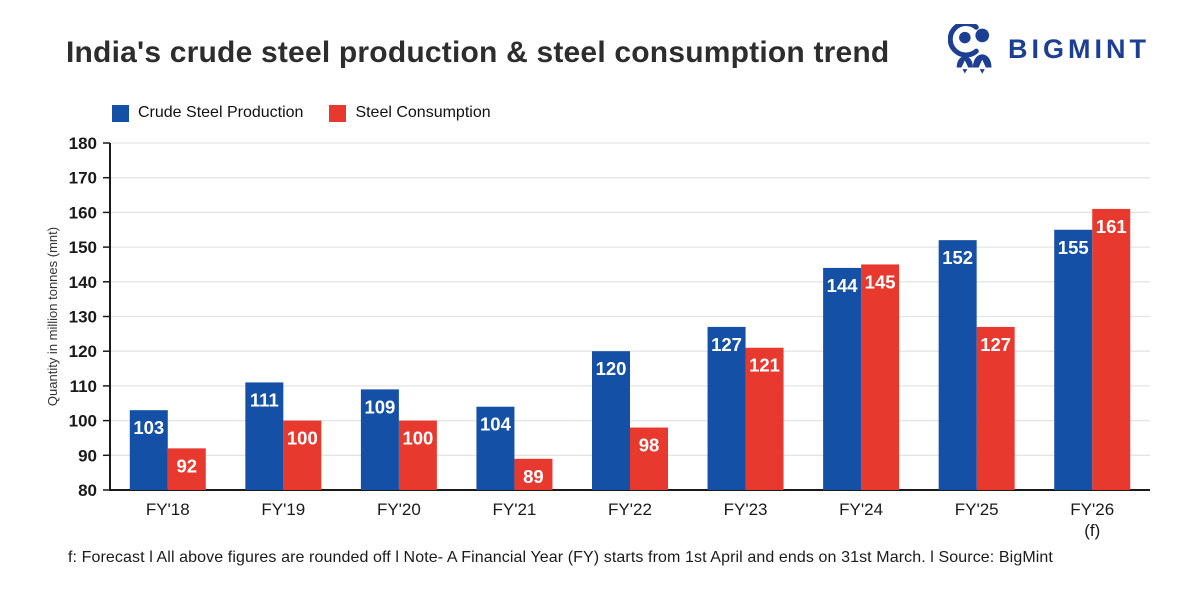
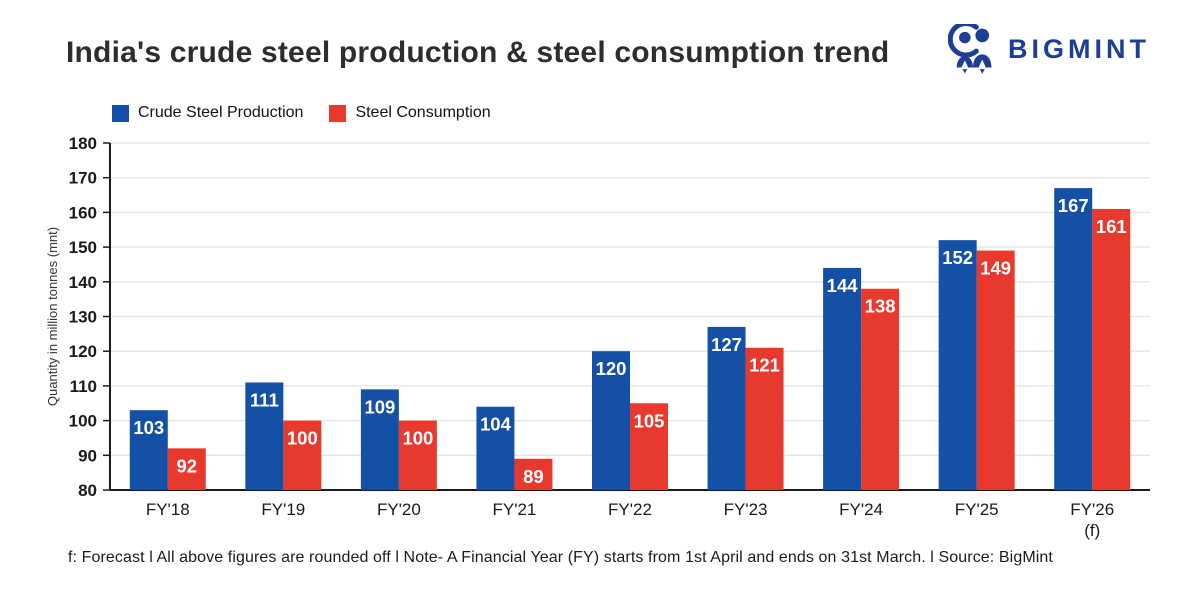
Steel Consumption/FY'22: 98 -> 105
Steel Consumption/FY'24: 145 -> 138
Steel Consumption/FY'25: 127 -> 149
Crude Steel Production/FY'26: 155 -> 167
